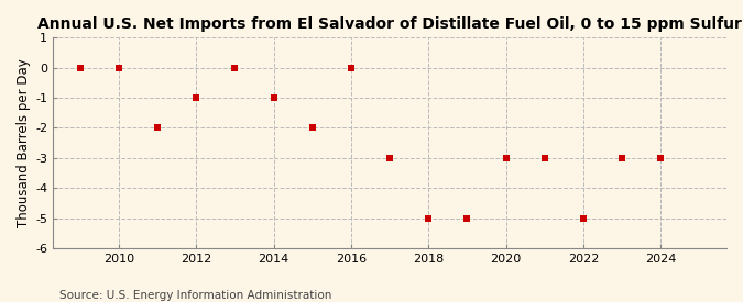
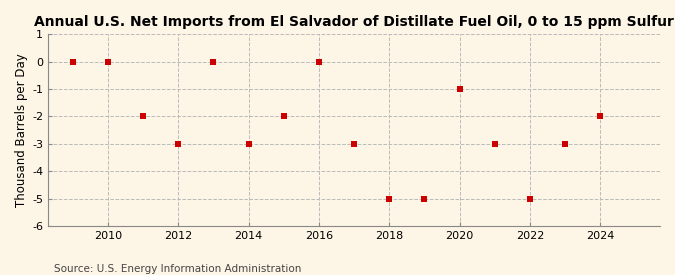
2012: -1 -> -3
2014: -1 -> -3
2020: -3 -> -1
2024: -3 -> -2
